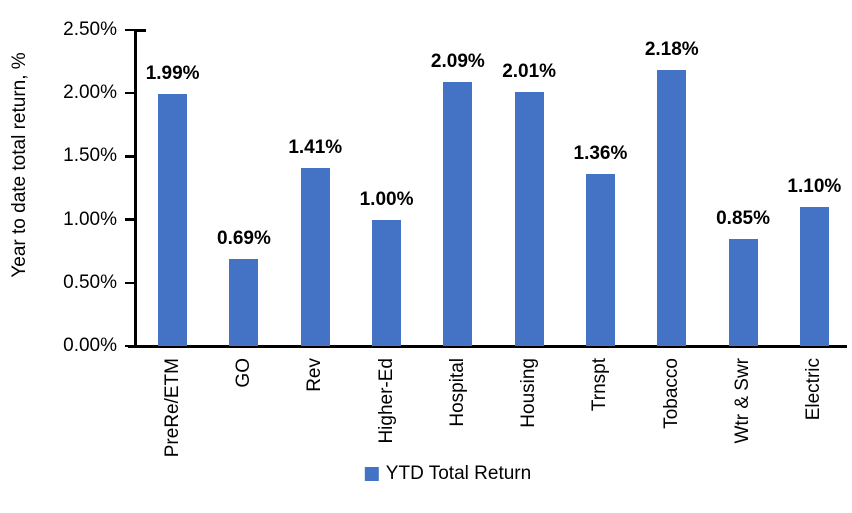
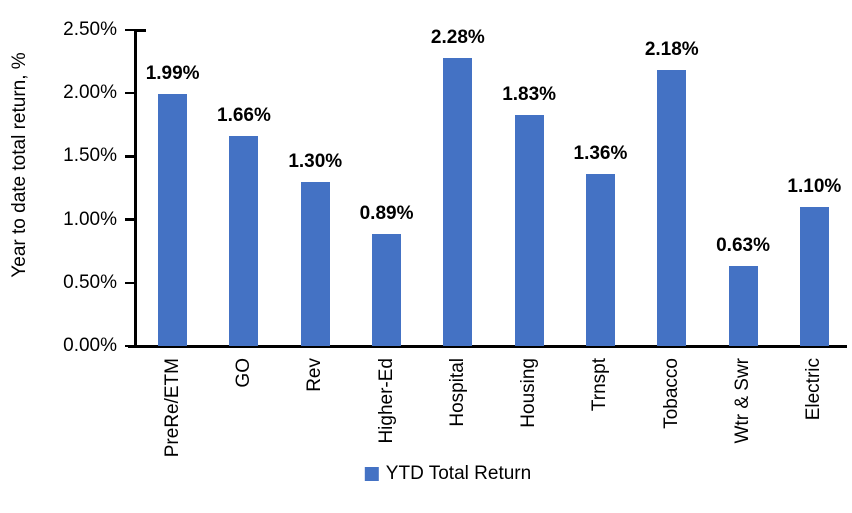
GO: 0.69% -> 1.66%
Rev: 1.41% -> 1.30%
Higher-Ed: 1.00% -> 0.89%
Hospital: 2.09% -> 2.28%
Housing: 2.01% -> 1.83%
Wtr & Swr: 0.85% -> 0.63%
